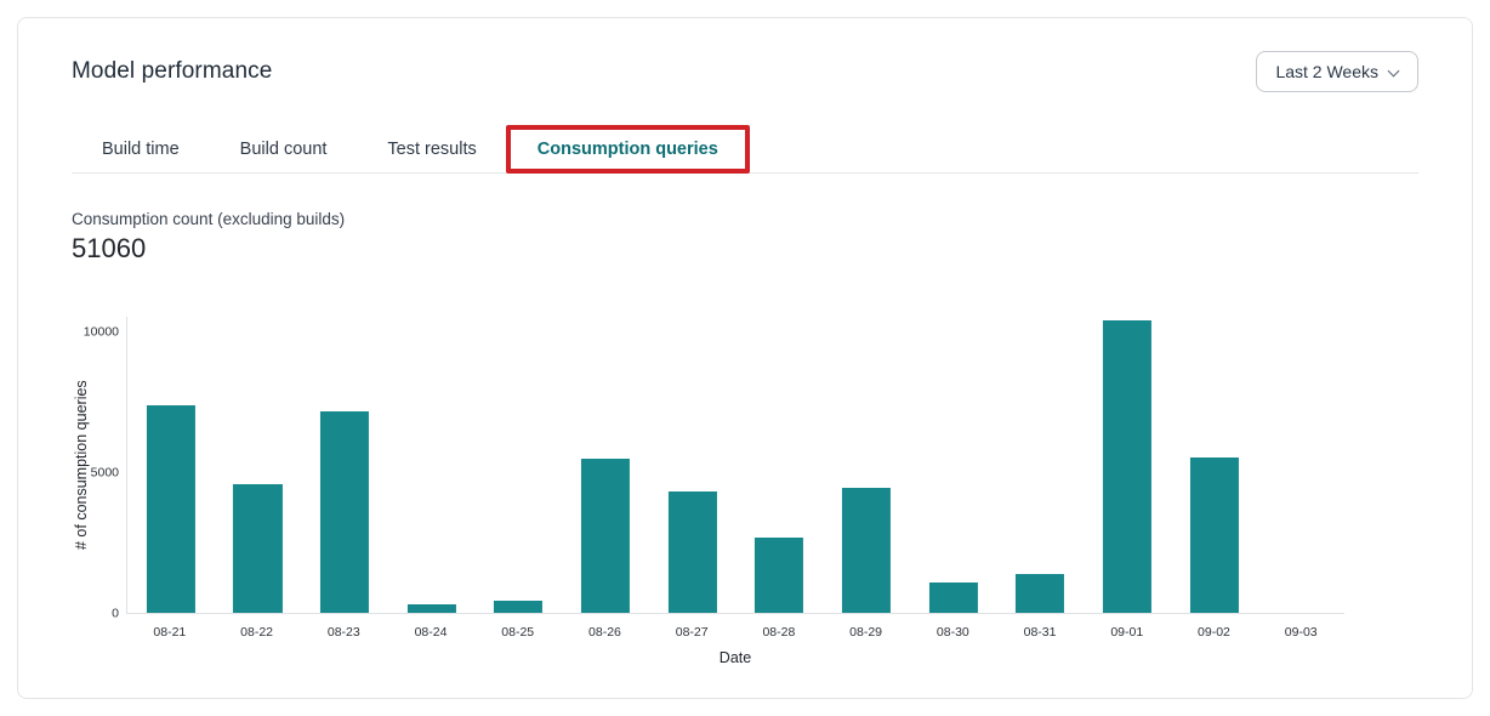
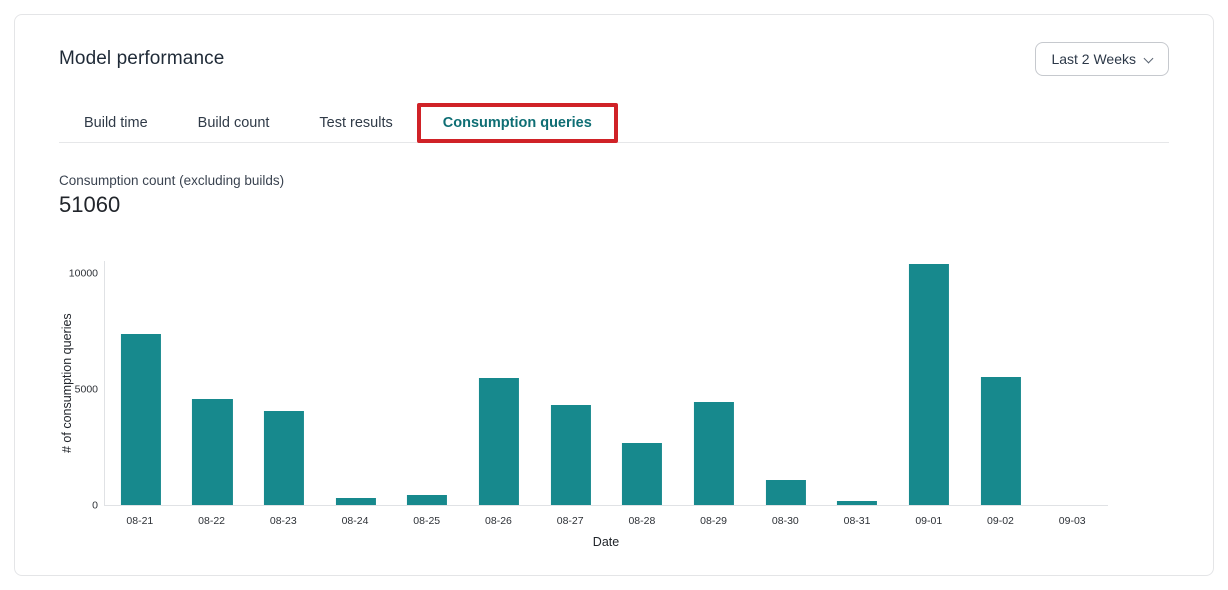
08-23: 7200 -> 4000
08-31: 1400 -> 200
